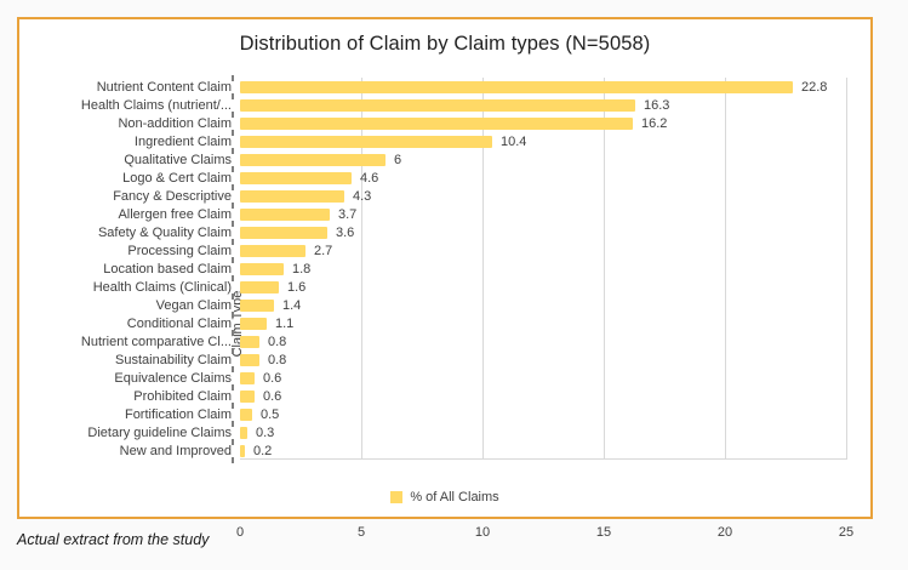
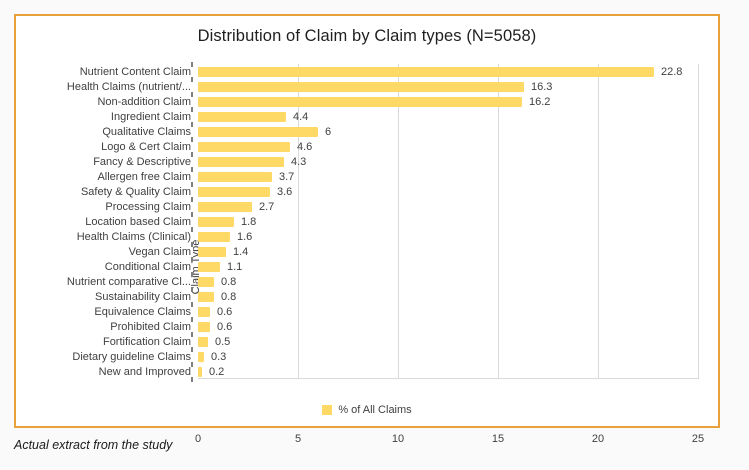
Ingredient Claim: 10.4 -> 4.4
